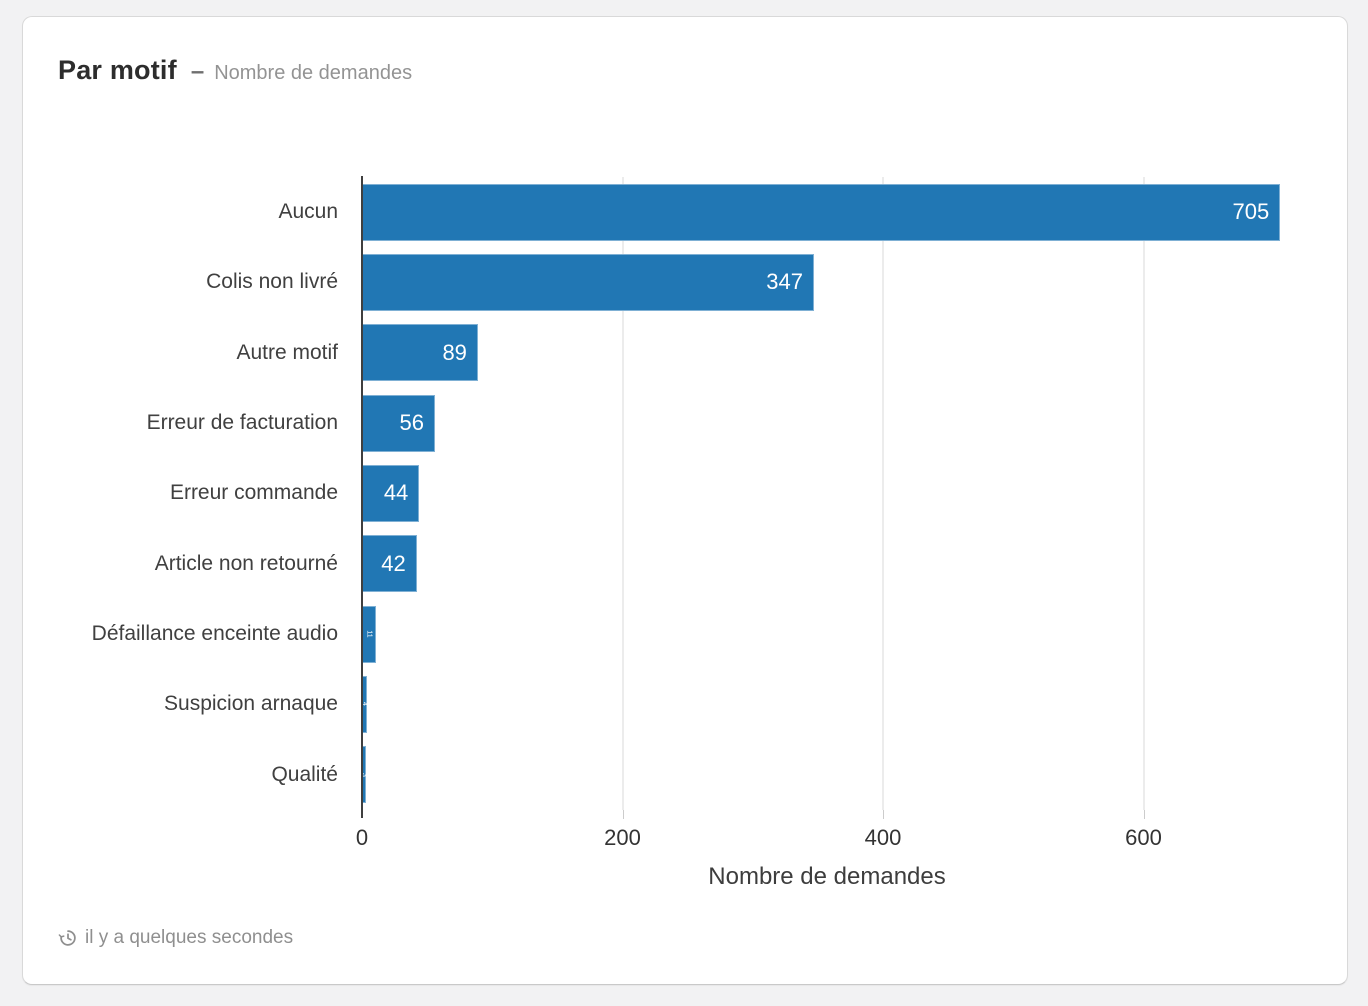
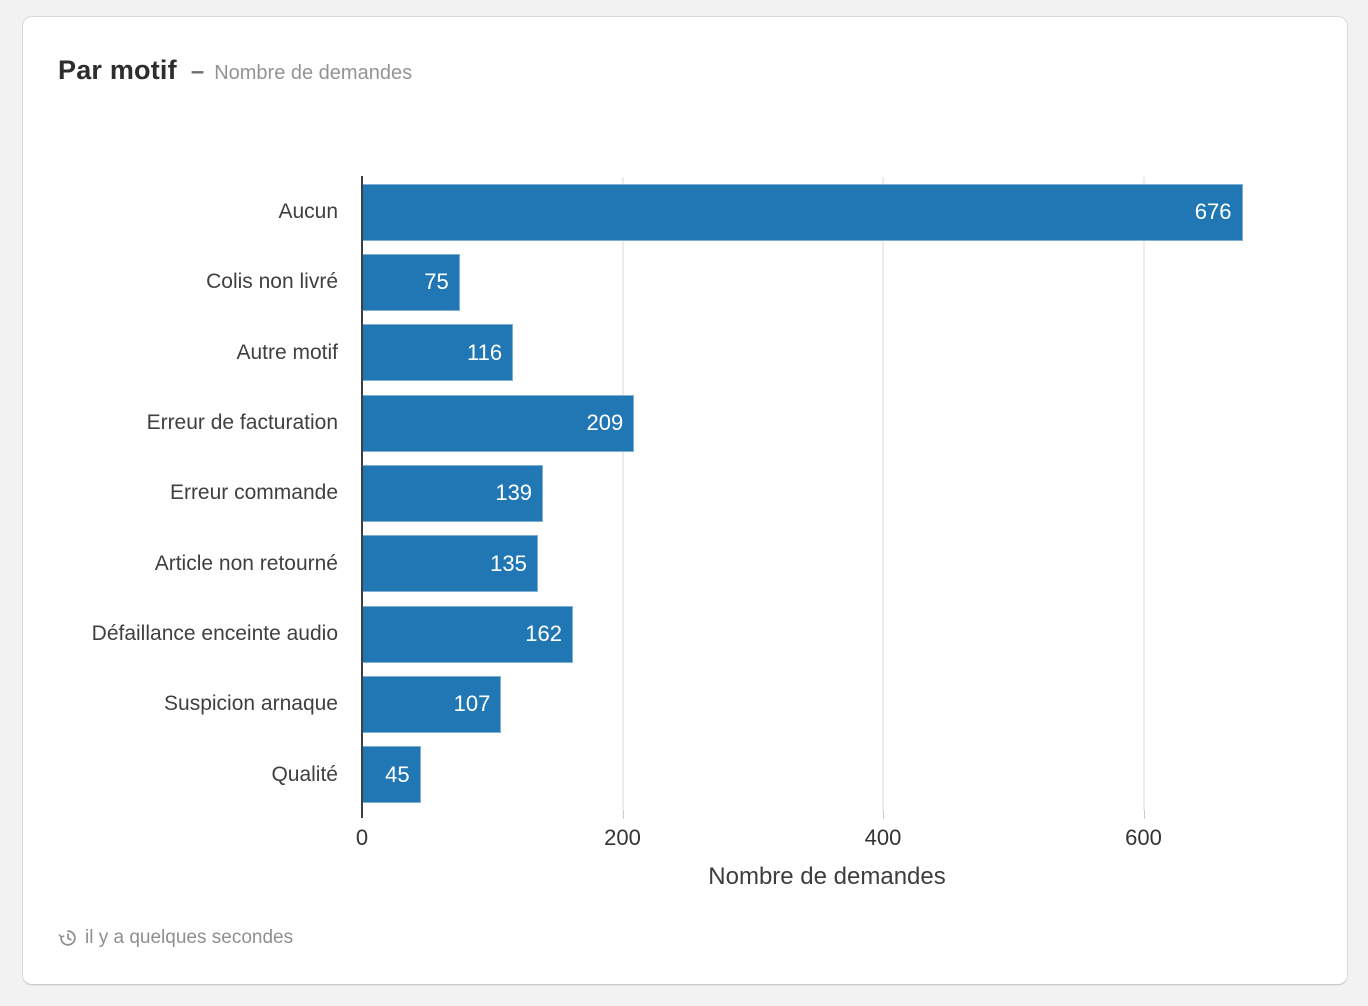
Aucun: 705 -> 676
Colis non livré: 347 -> 75
Autre motif: 89 -> 116
Erreur de facturation: 56 -> 209
Erreur commande: 44 -> 139
Article non retourné: 42 -> 135
Défaillance enceinte audio: 11 -> 162
Suspicion arnaque: 4 -> 107
Qualité: 3 -> 45
